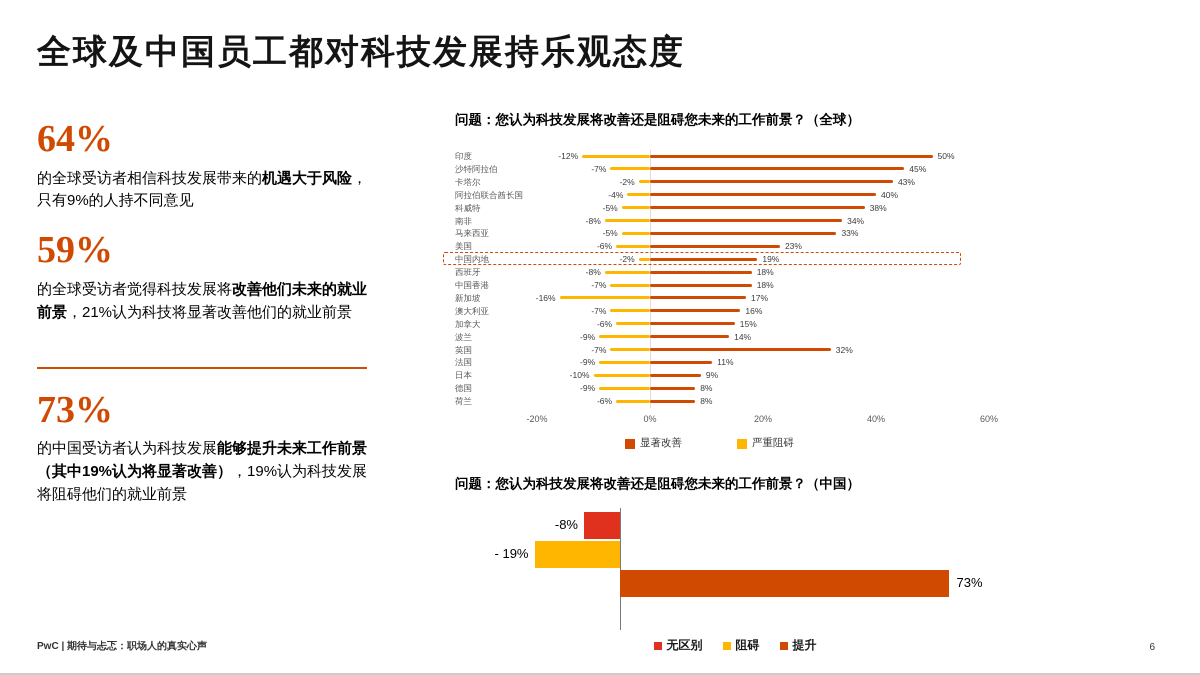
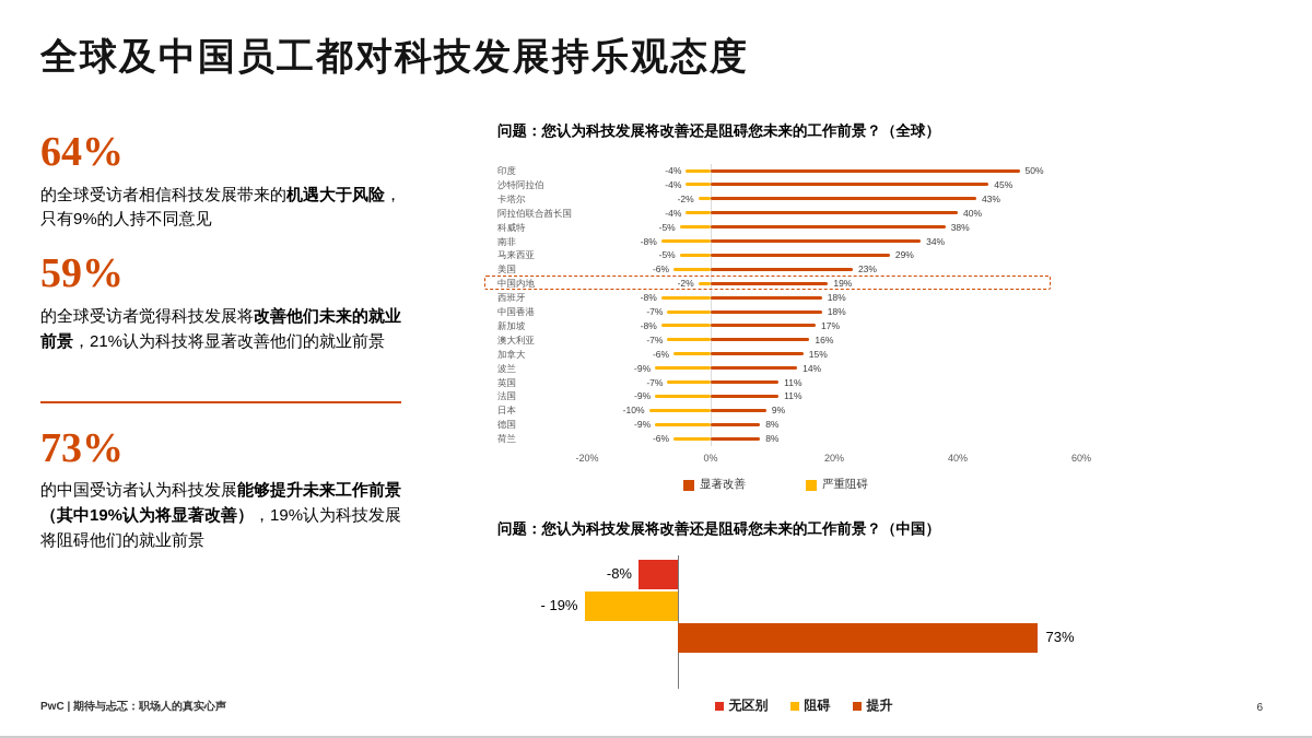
问题：您认为科技发展将改善还是阻碍您未来的工作前景？（全球）/严重阻碍/印度: -12% -> -4%
问题：您认为科技发展将改善还是阻碍您未来的工作前景？（全球）/严重阻碍/沙特阿拉伯: -7% -> -4%
问题：您认为科技发展将改善还是阻碍您未来的工作前景？（全球）/显著改善/马来西亚: 33% -> 29%
问题：您认为科技发展将改善还是阻碍您未来的工作前景？（全球）/严重阻碍/新加坡: -16% -> -8%
问题：您认为科技发展将改善还是阻碍您未来的工作前景？（全球）/显著改善/英国: 32% -> 11%
